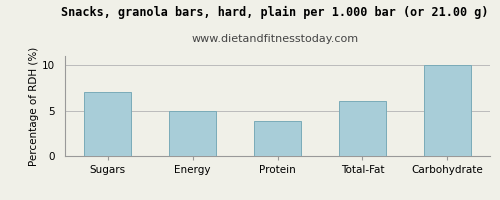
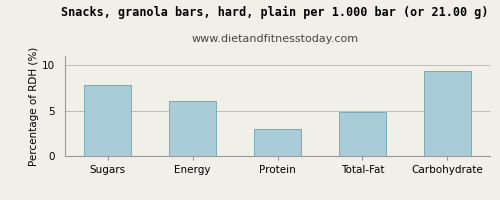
Sugars: 7.0 -> 7.8
Energy: 5.0 -> 6.0
Protein: 3.9 -> 3.0
Total-Fat: 6.0 -> 4.8
Carbohydrate: 10.0 -> 9.4
